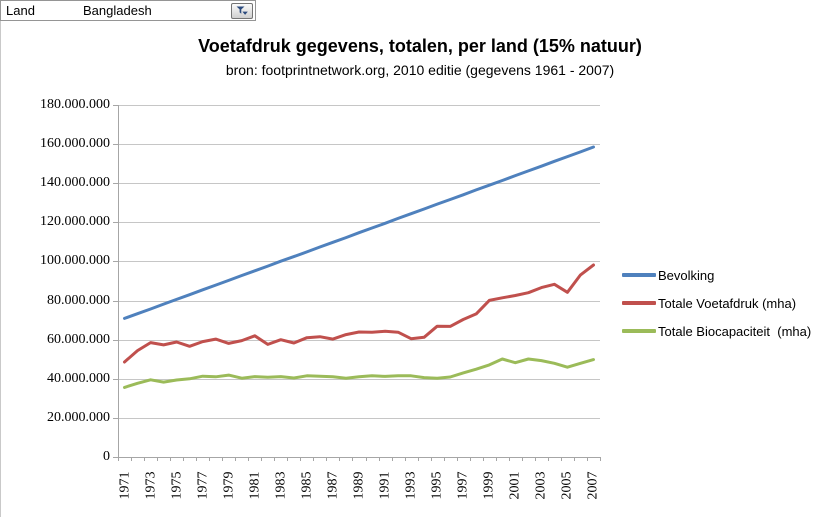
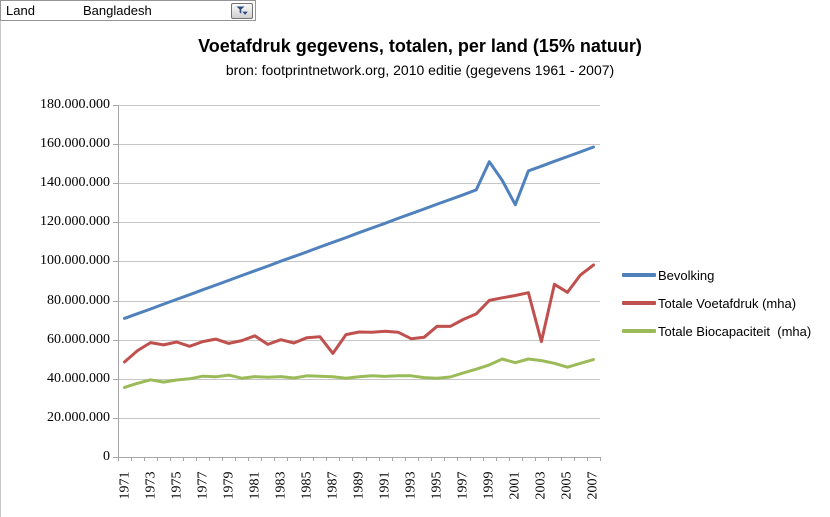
Totale Voetafdruk (mha)/1987: 60000000 -> 53000000
Bevolking/1999: 139000000 -> 151000000
Bevolking/2001: 144000000 -> 129000000
Totale Voetafdruk (mha)/2003: 87000000 -> 59000000
